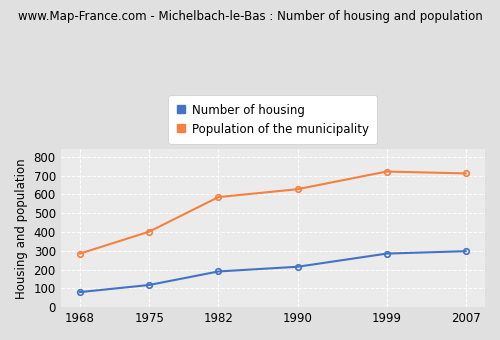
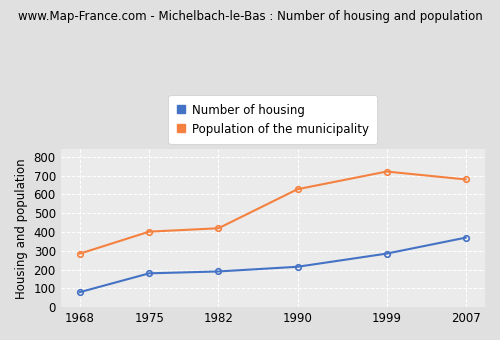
Number of housing/1975: 120 -> 180
Population of the municipality/1982: 590 -> 420
Number of housing/2007: 300 -> 370
Population of the municipality/2007: 710 -> 680
